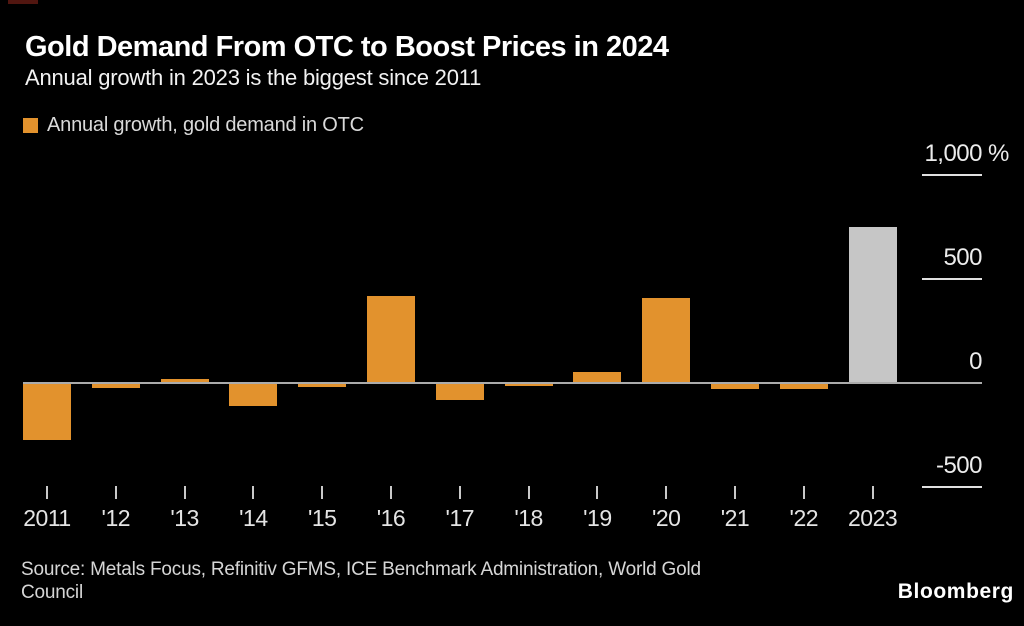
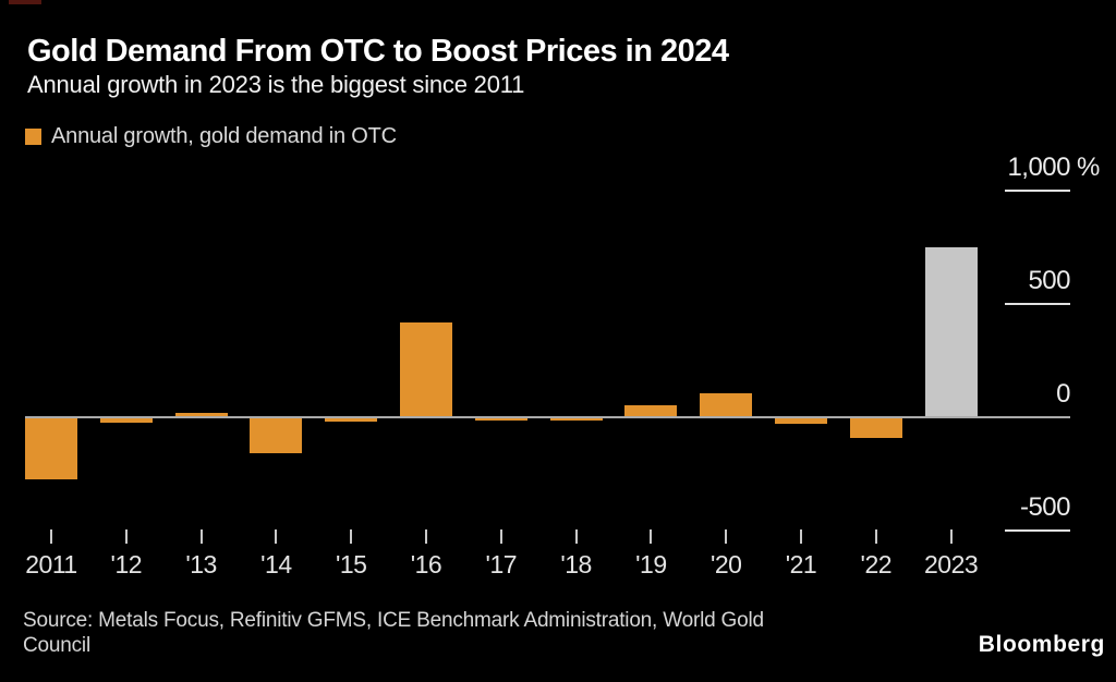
'14: -110 -> -160
'17: -80 -> -20
'20: 410 -> 100
'22: -30 -> -90
